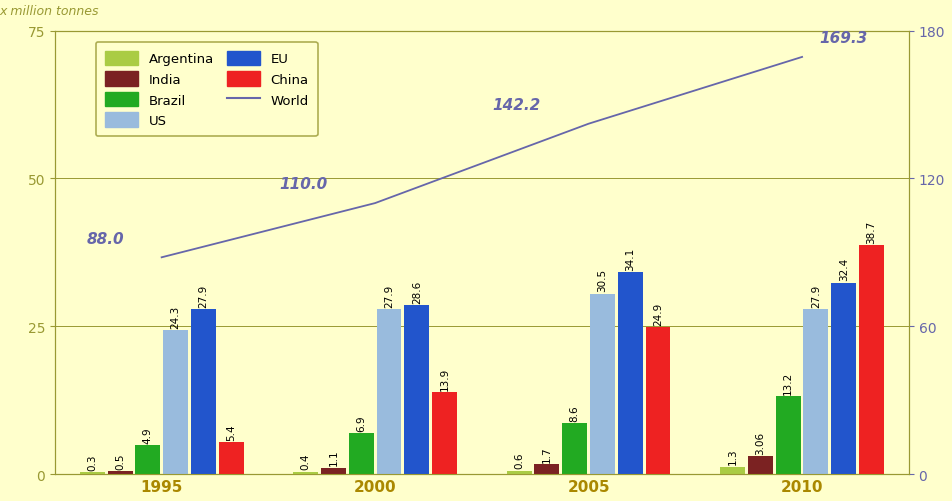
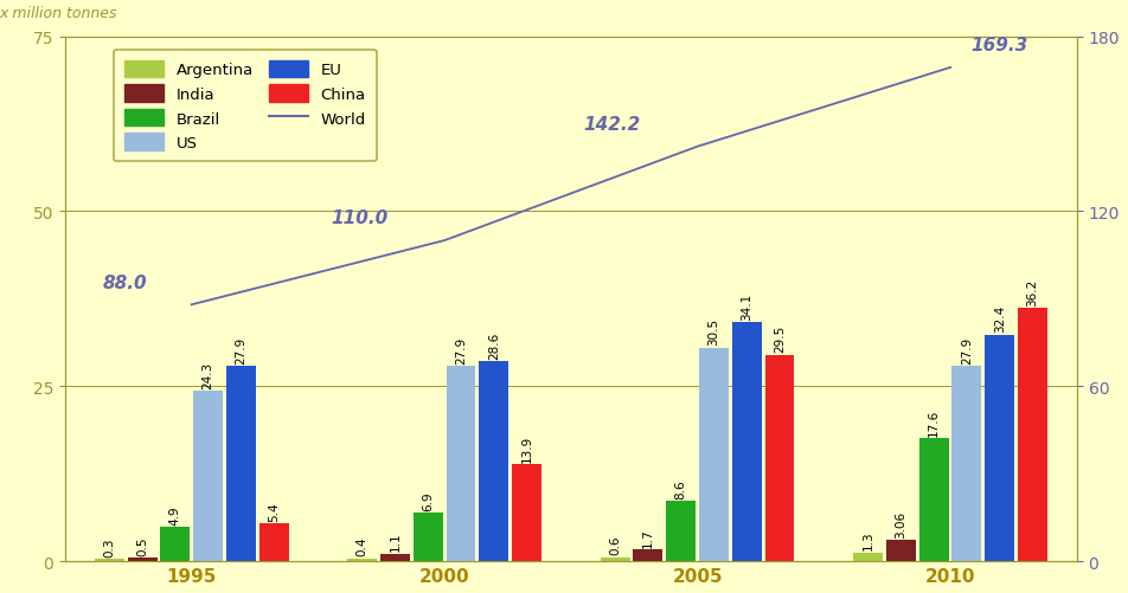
China/2005: 24.9 -> 29.5
Brazil/2010: 13.2 -> 17.6
China/2010: 38.7 -> 36.2
